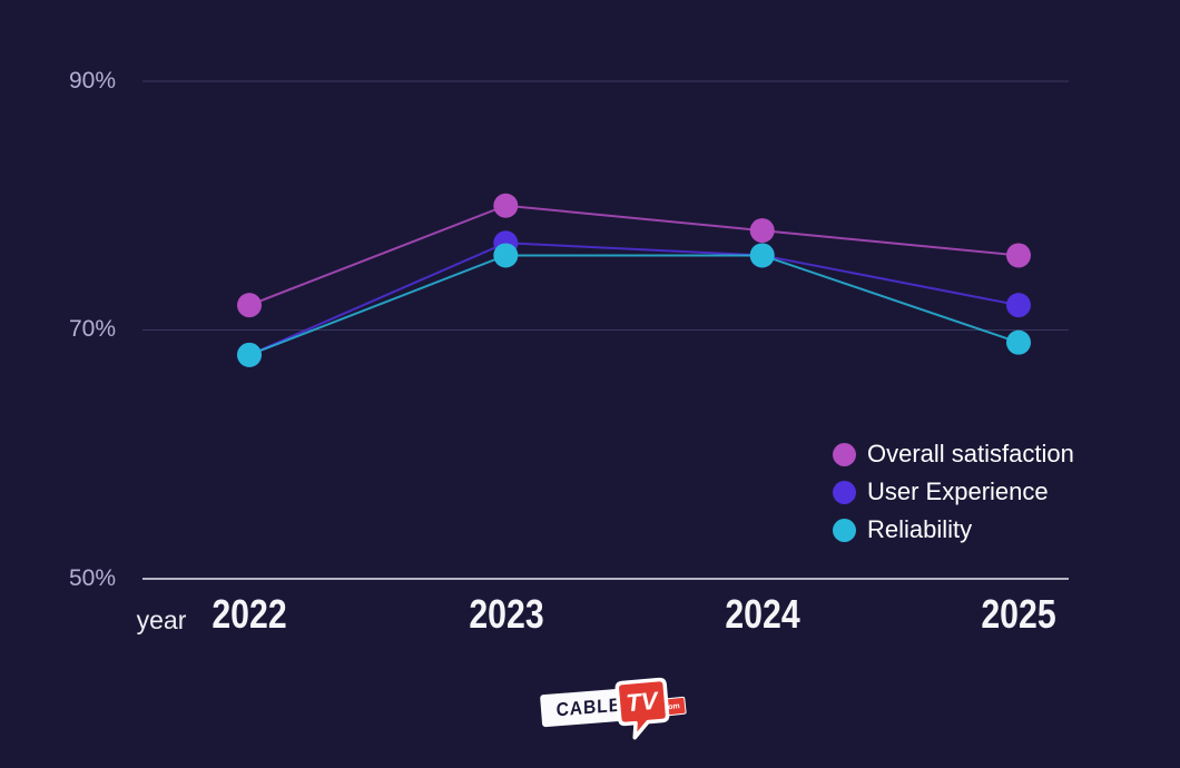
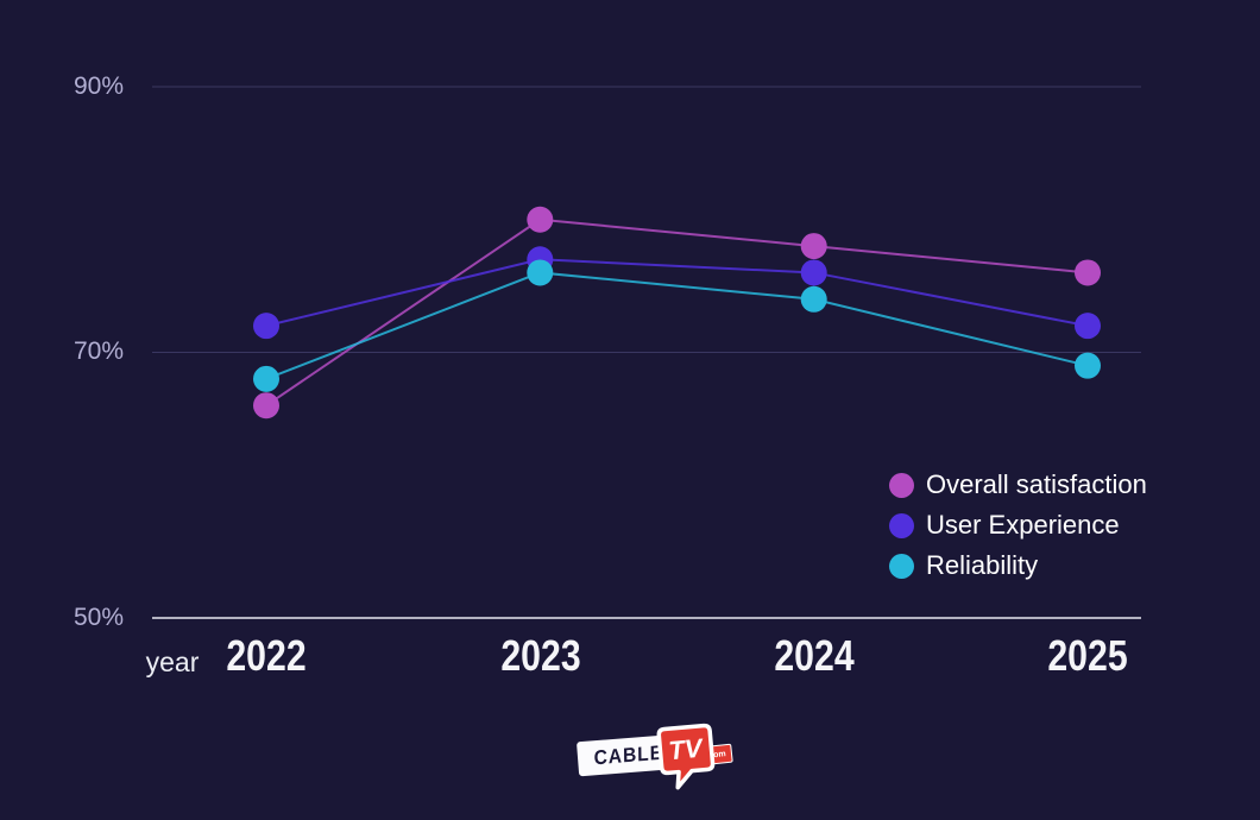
Overall satisfaction/2022: 72% -> 66%
User Experience/2022: 68% -> 72%
Reliability/2024: 76% -> 74%
